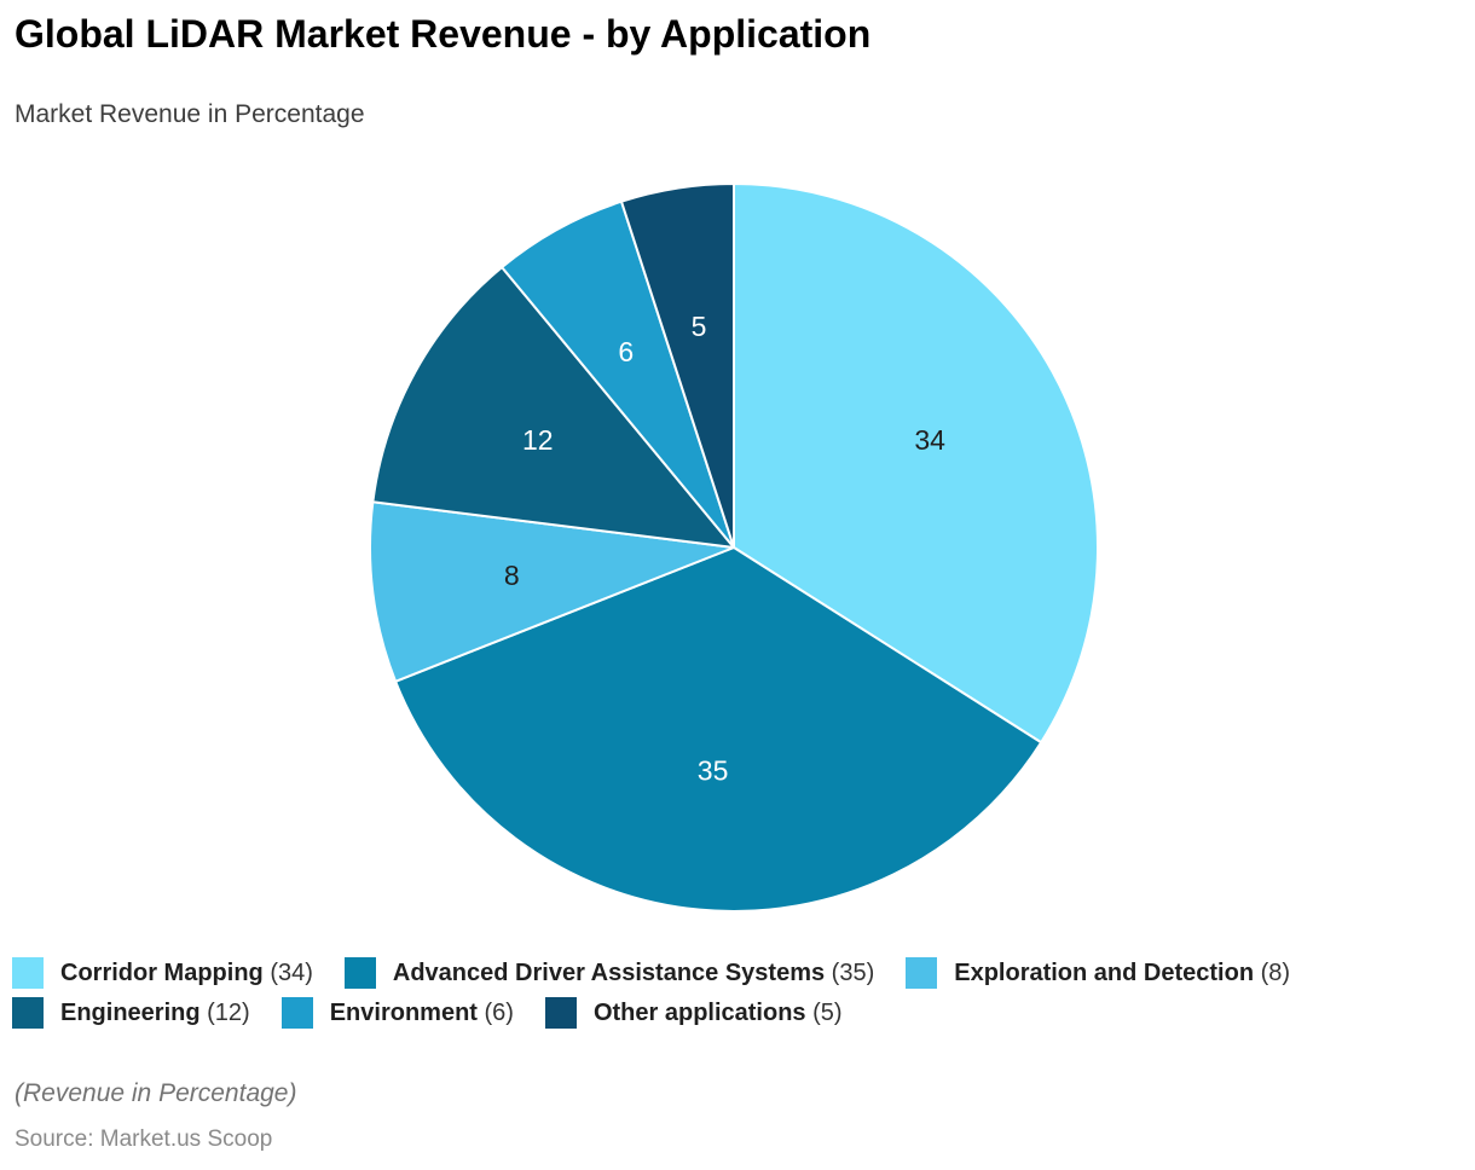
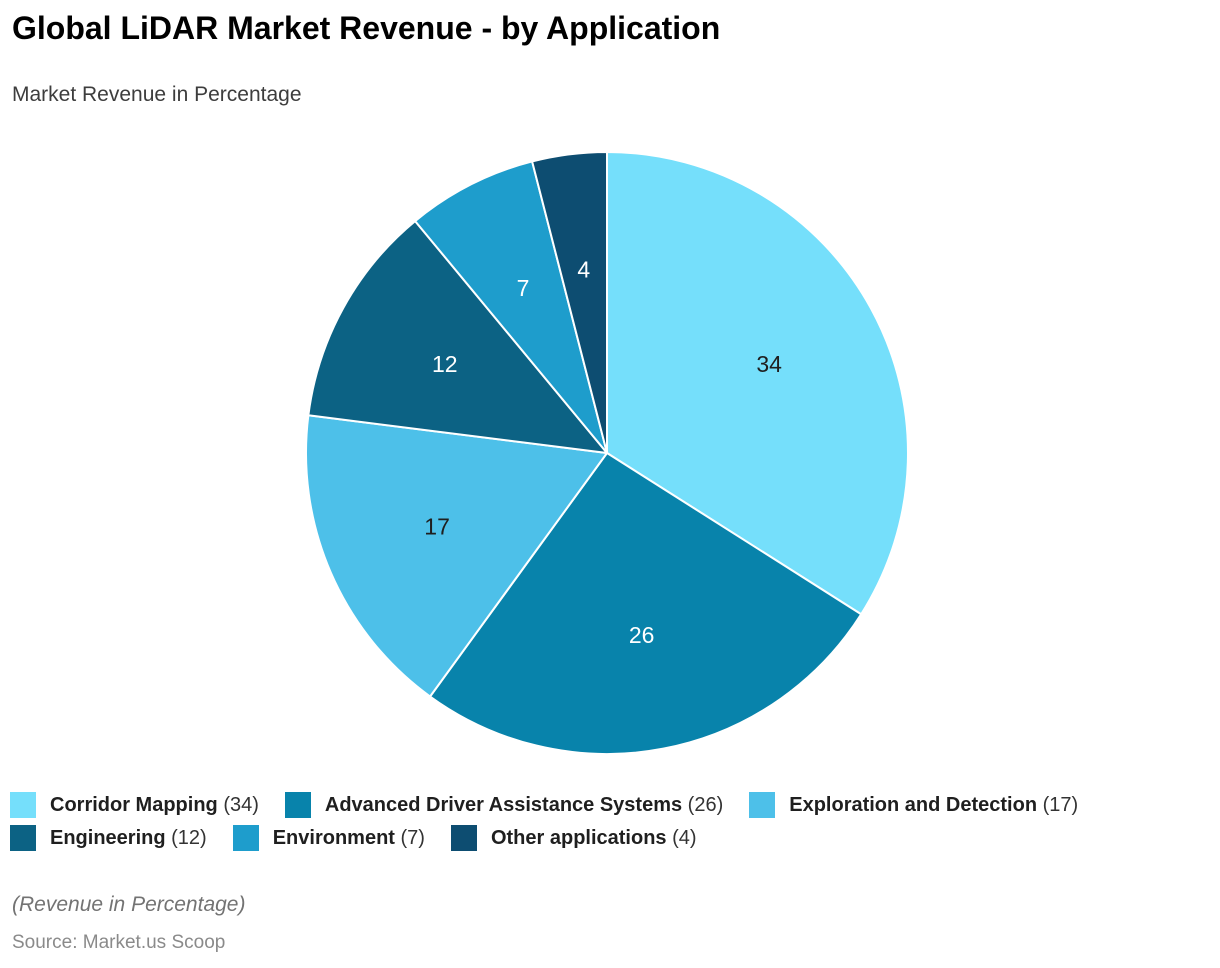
Advanced Driver Assistance Systems: 35 -> 26
Exploration and Detection: 8 -> 17
Environment: 6 -> 7
Other applications: 5 -> 4
